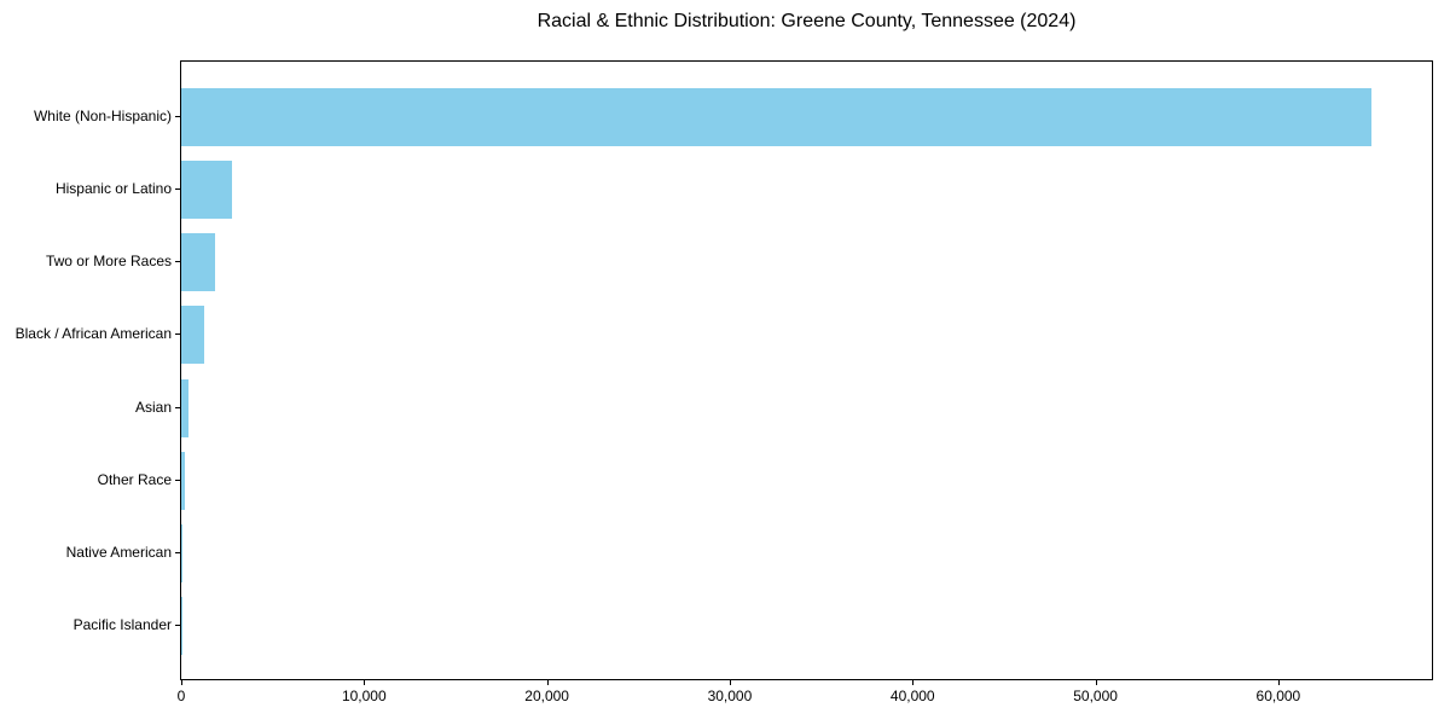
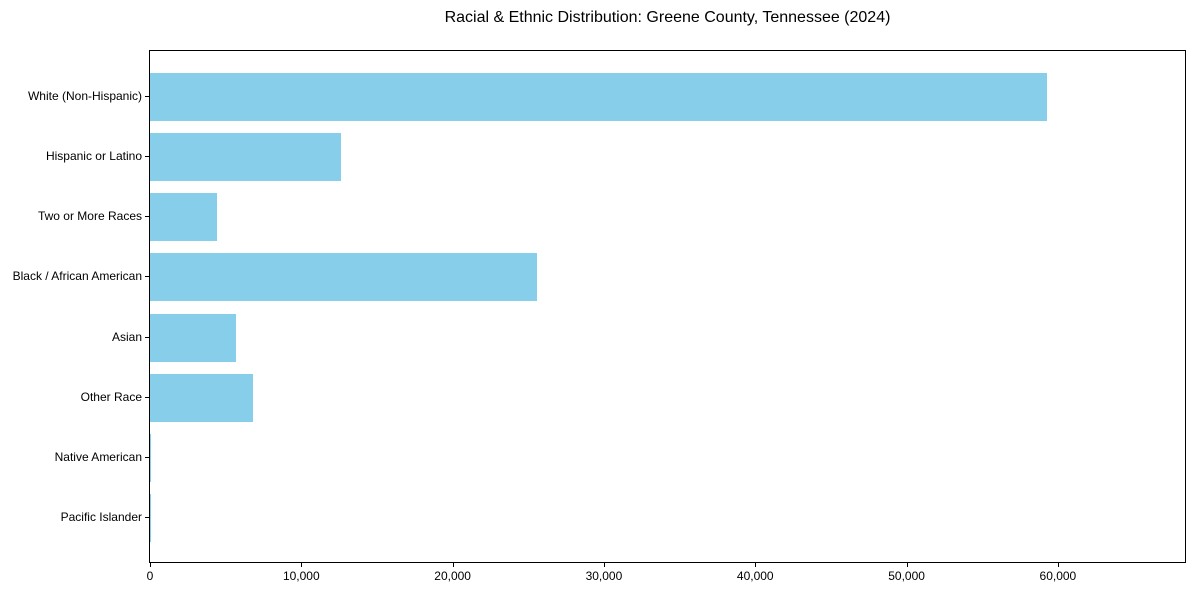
White (Non-Hispanic): 65100 -> 59300
Hispanic or Latino: 2800 -> 12600
Two or More Races: 1900 -> 4400
Black / African American: 1200 -> 25600
Asian: 400 -> 5700
Other Race: 200 -> 6800
